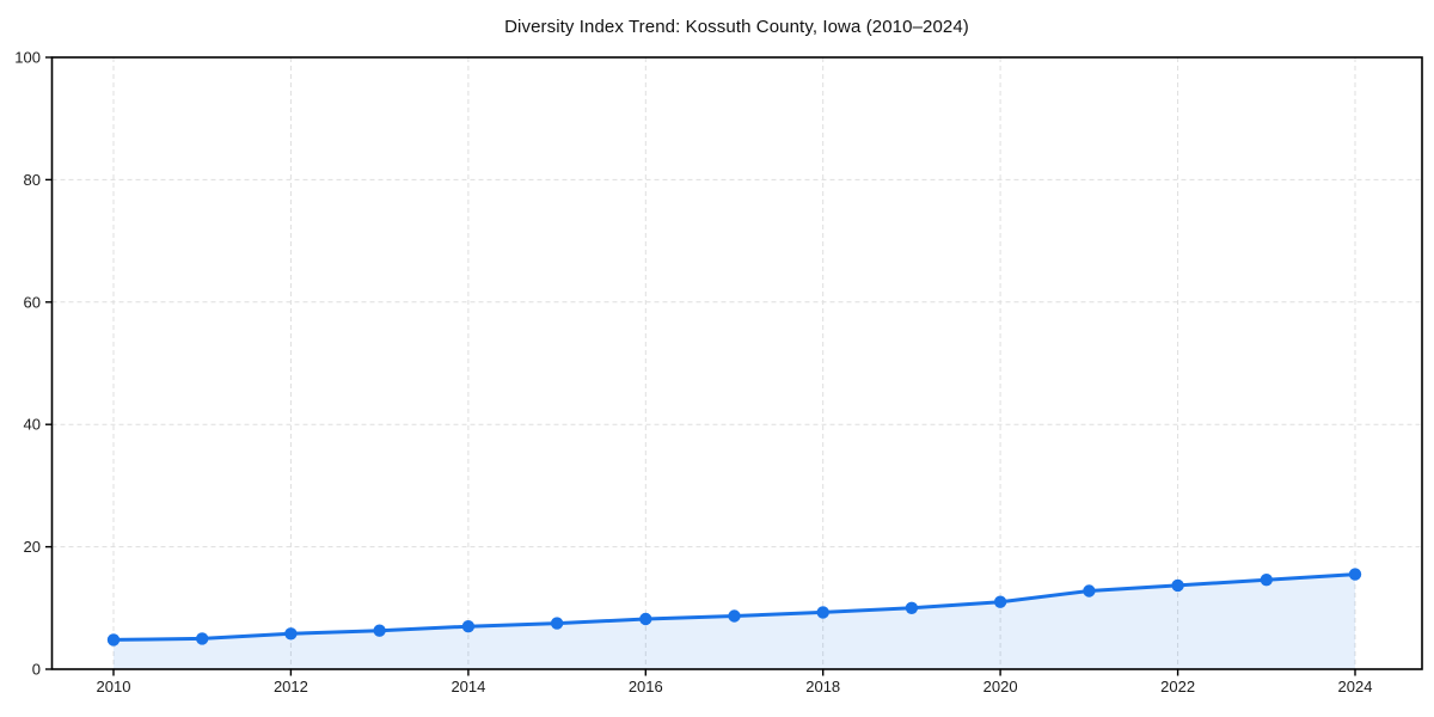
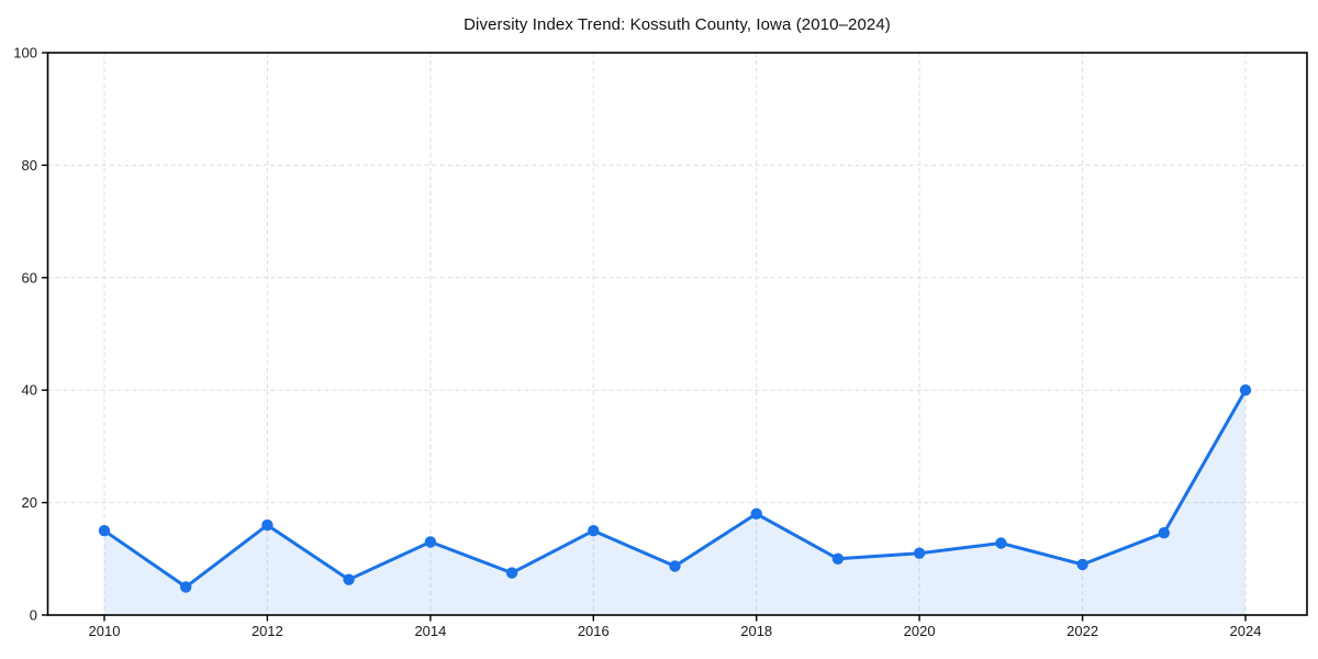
2010: 5 -> 15
2012: 6 -> 16
2014: 7 -> 13
2016: 8 -> 15
2018: 9 -> 18
2022: 14 -> 9
2024: 16 -> 40
